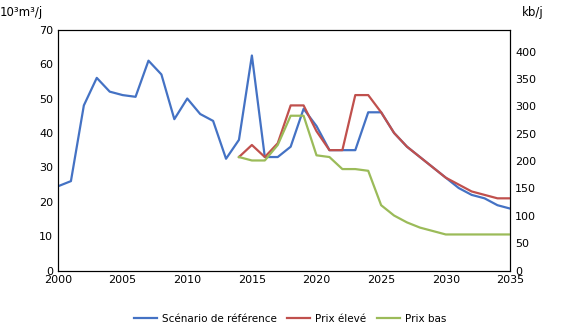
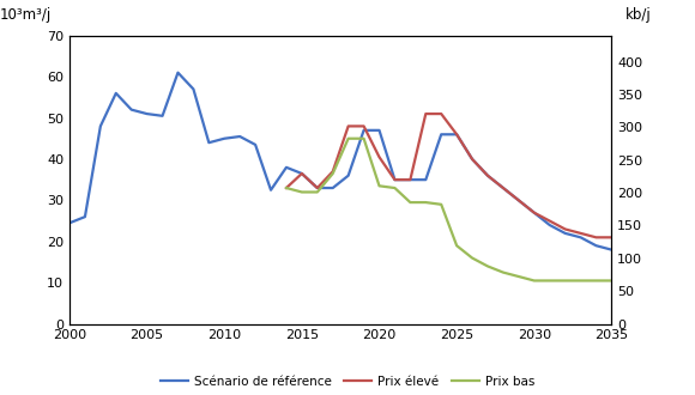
Scénario de référence/2010: 50.0 -> 45.0
Scénario de référence/2015: 62.5 -> 36.5
Scénario de référence/2020: 42.0 -> 47.0
